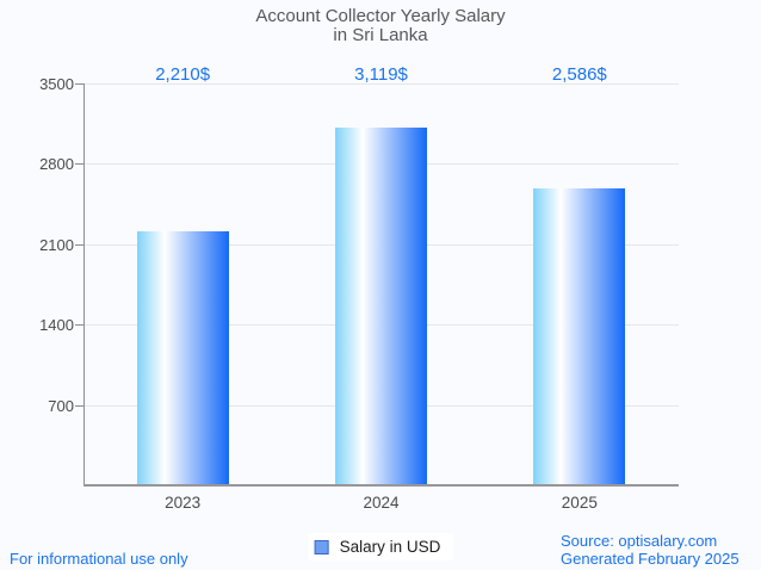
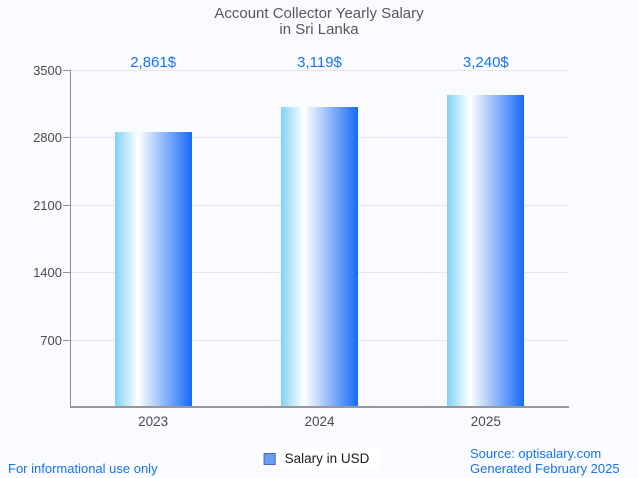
2023: 2,210 -> 2,861
2025: 2,586 -> 3,240
